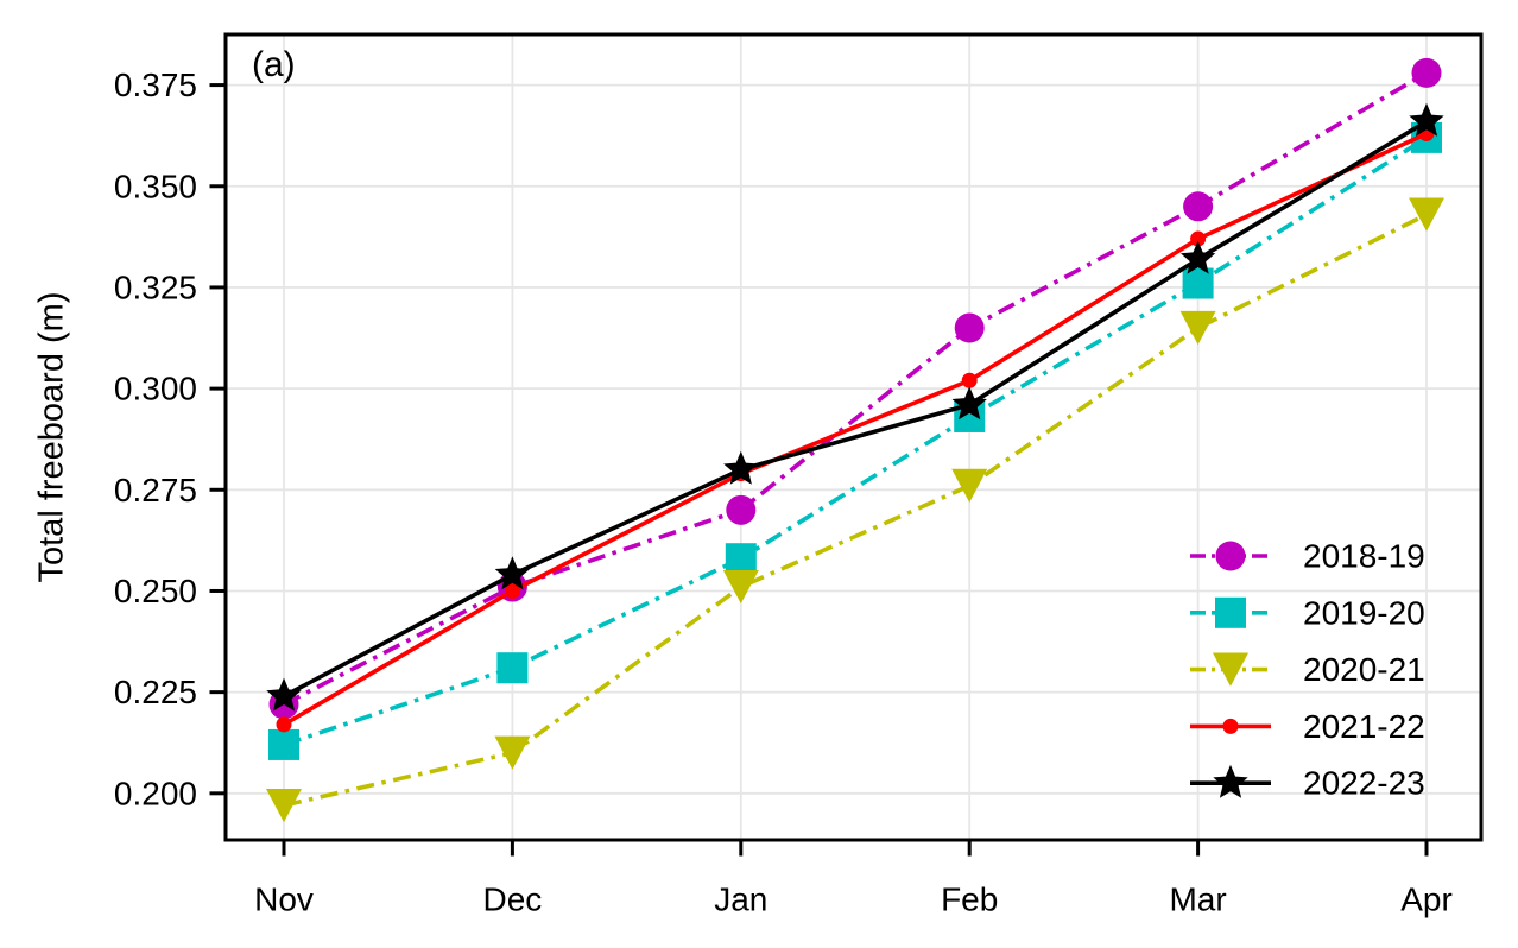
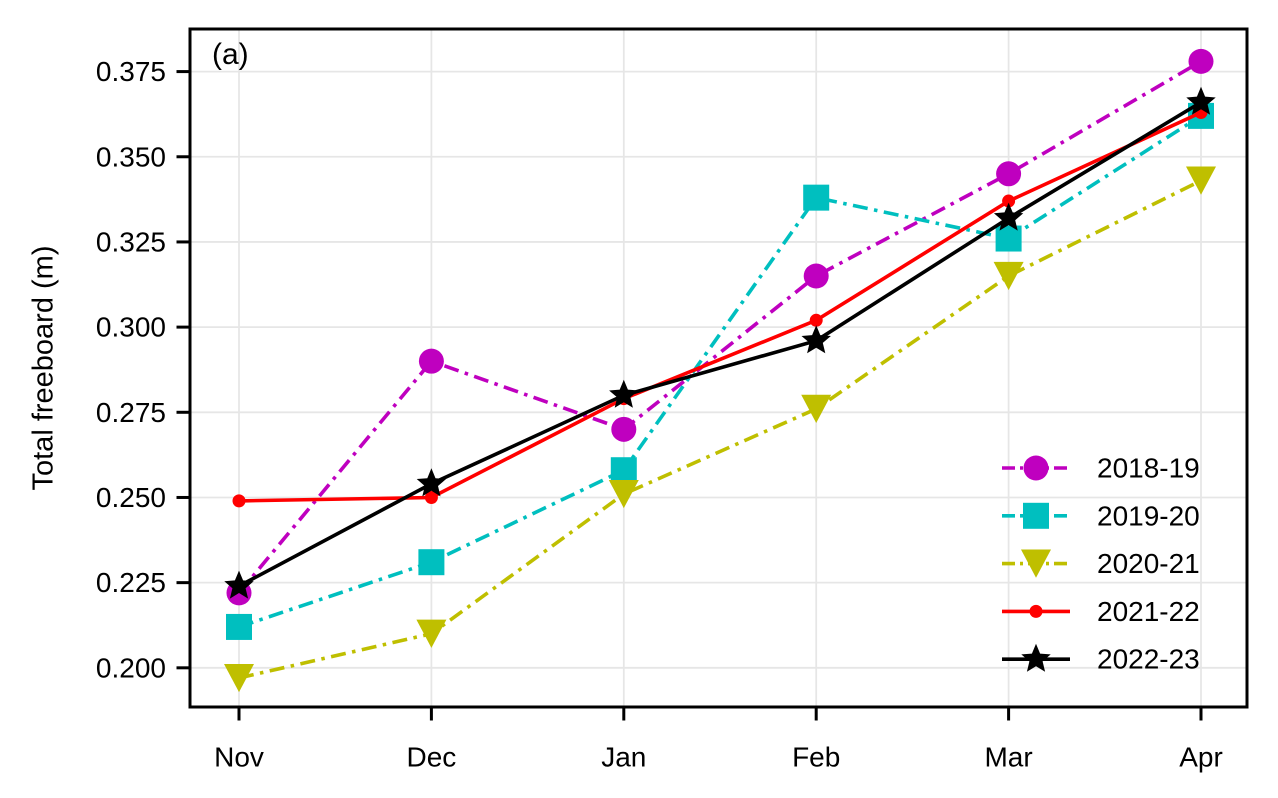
2021-22/Nov: 0.217 -> 0.249
2018-19/Dec: 0.251 -> 0.290
2019-20/Feb: 0.293 -> 0.338
